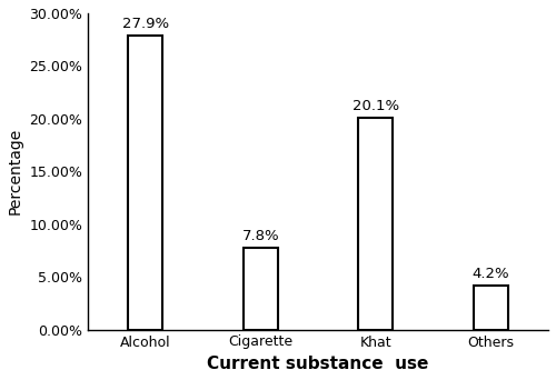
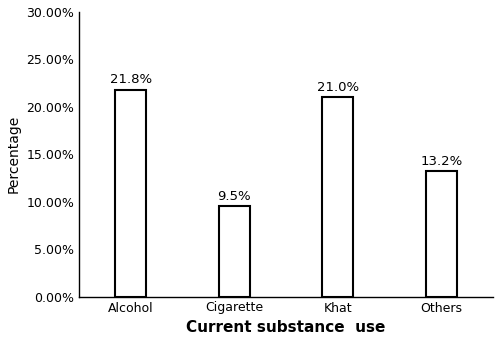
Alcohol: 27.9% -> 21.8%
Cigarette: 7.8% -> 9.5%
Khat: 20.1% -> 21.0%
Others: 4.2% -> 13.2%
